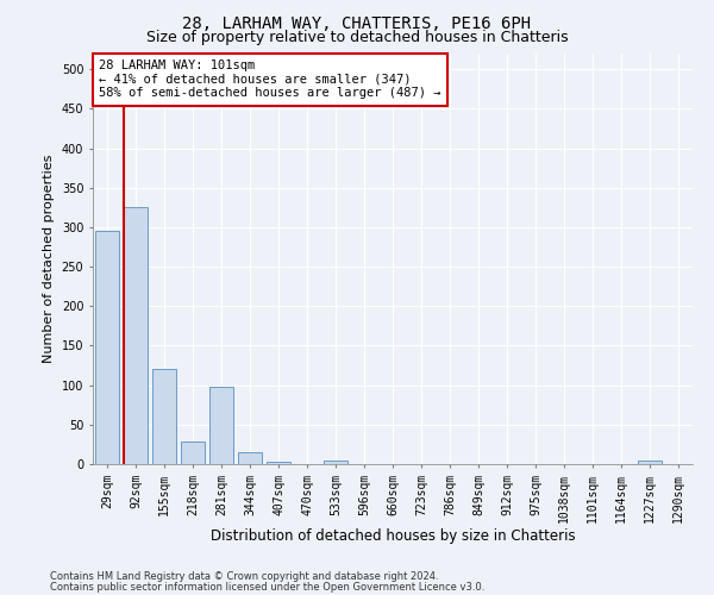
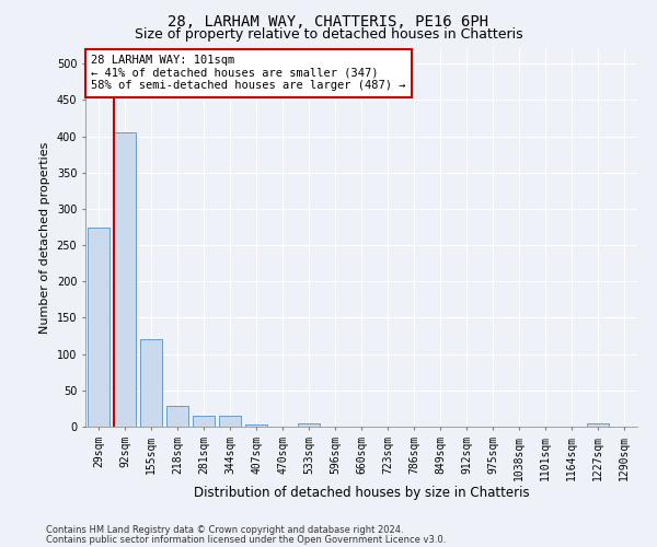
29sqm: 296 -> 275
92sqm: 326 -> 405
281sqm: 98 -> 15
